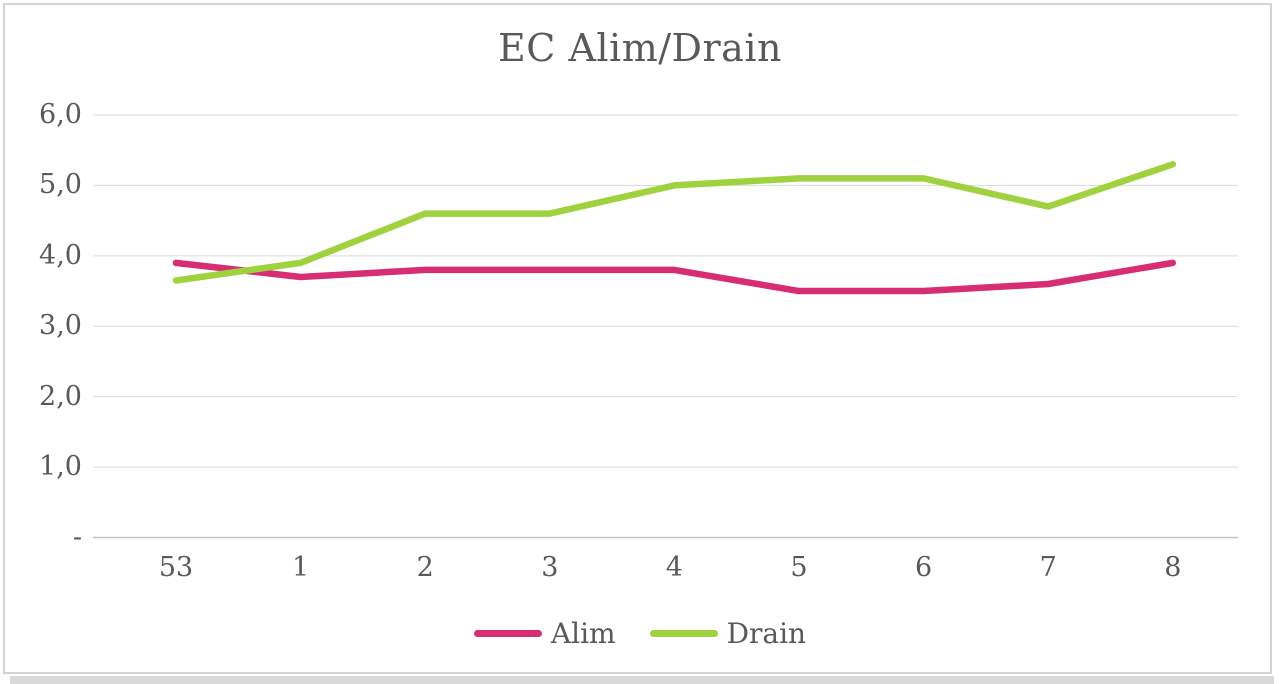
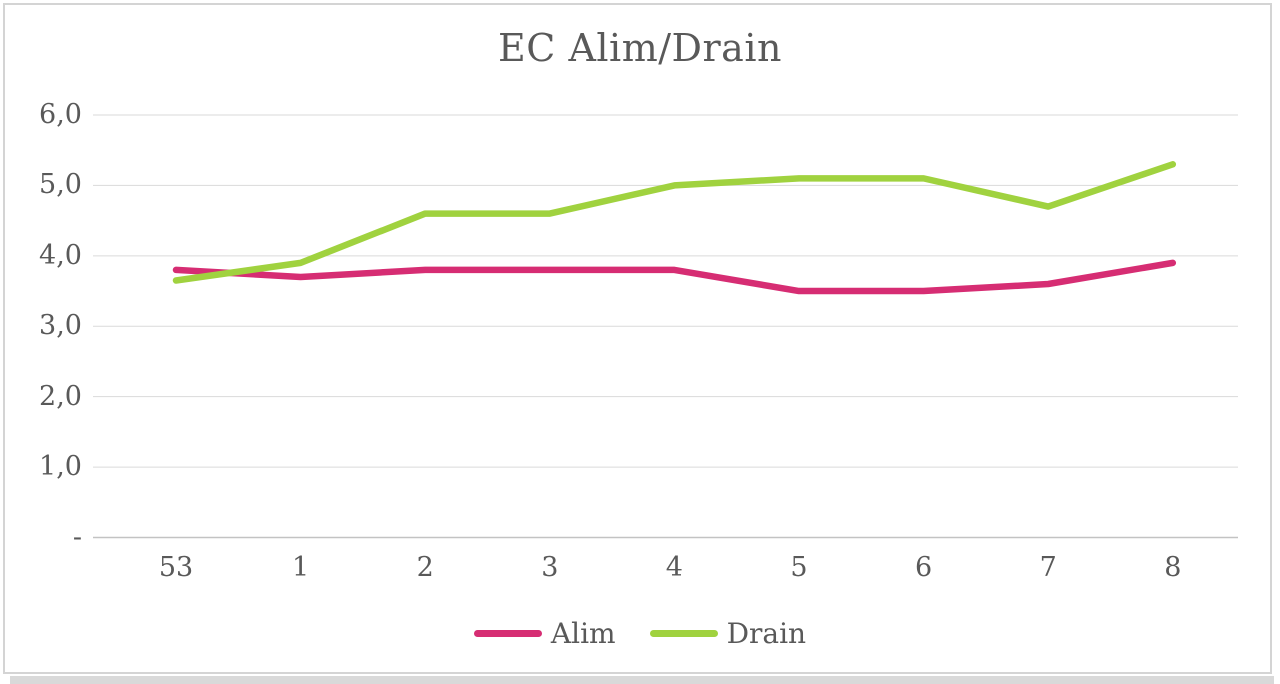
Alim/53: 3,9 -> 3,8
